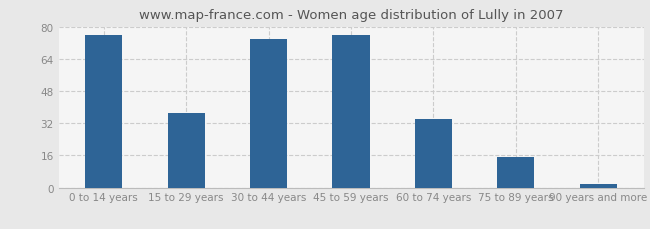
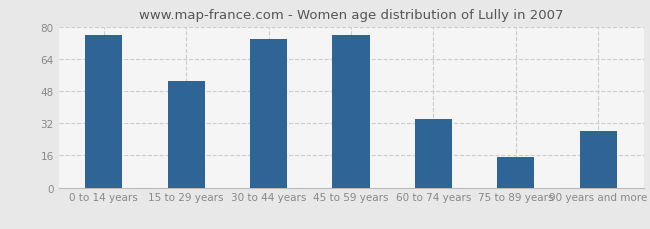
15 to 29 years: 37 -> 53
90 years and more: 2 -> 28
